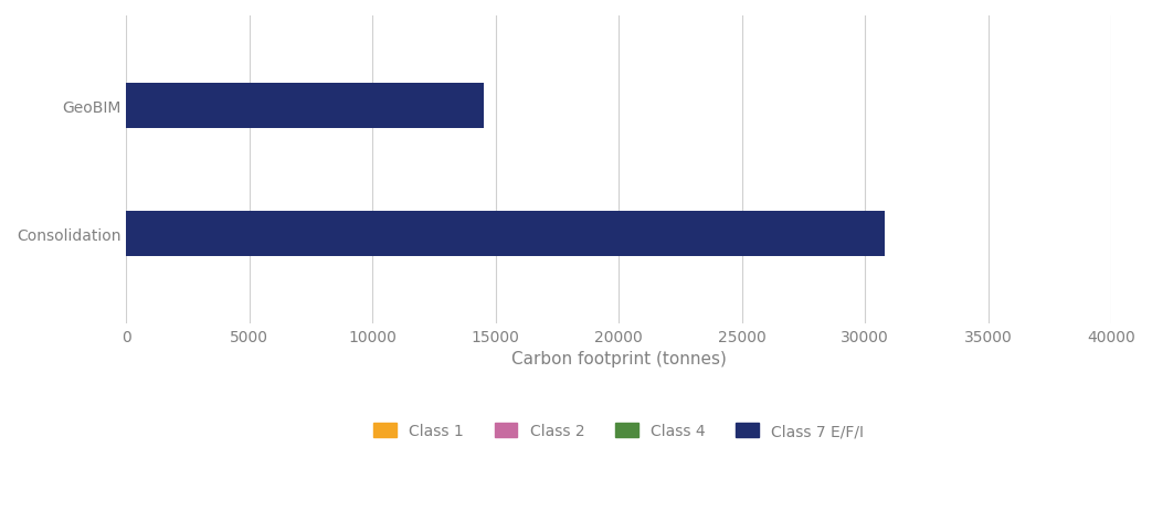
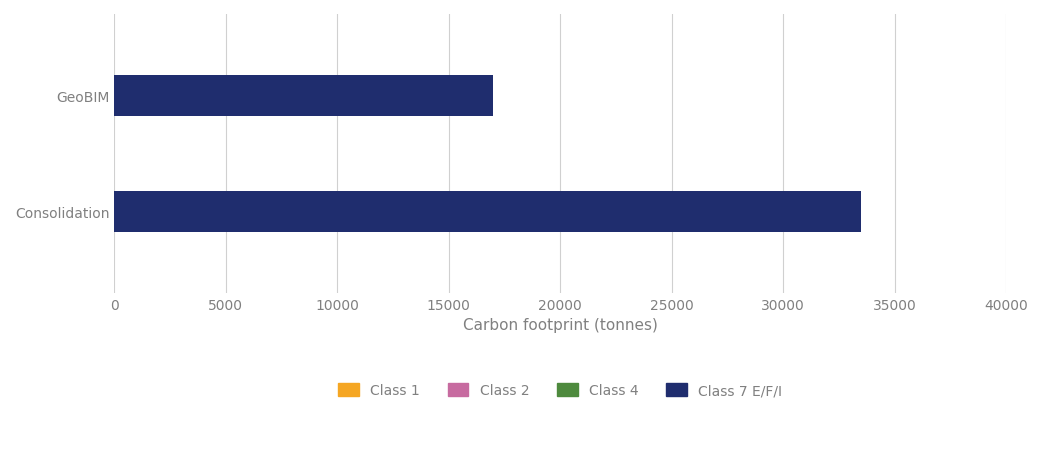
GeoBIM: 14500 -> 17000
Consolidation: 30800 -> 33500
